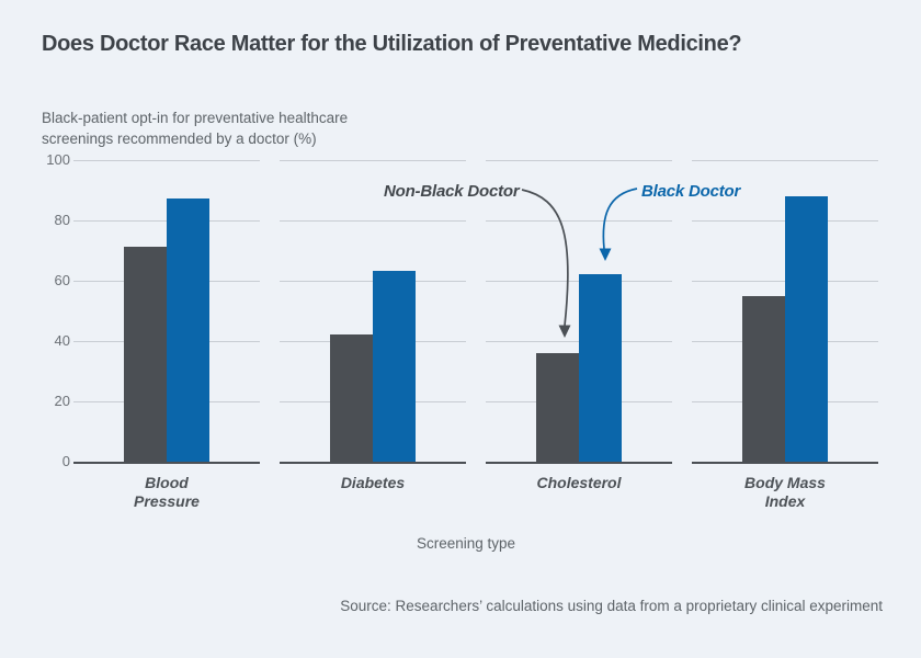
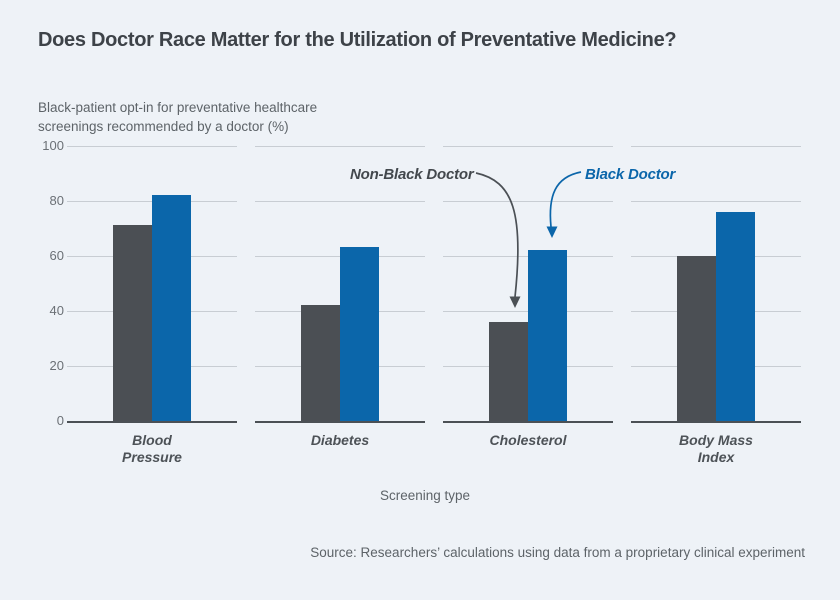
Black Doctor/Blood Pressure: 87 -> 82
Non-Black Doctor/Body Mass Index: 55 -> 60
Black Doctor/Body Mass Index: 88 -> 76
